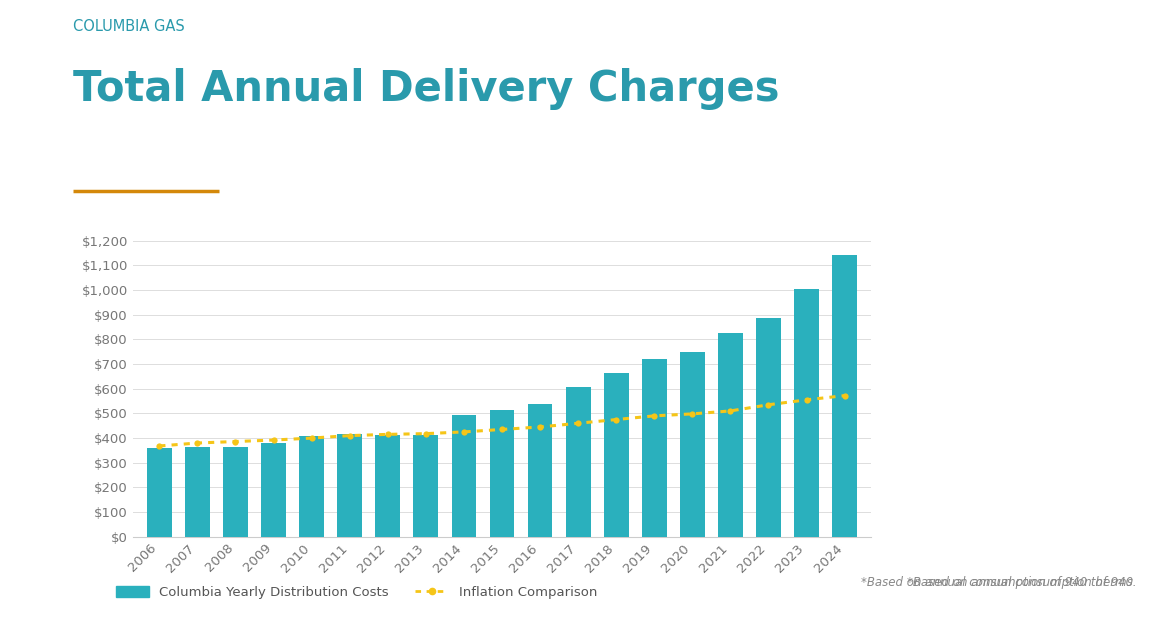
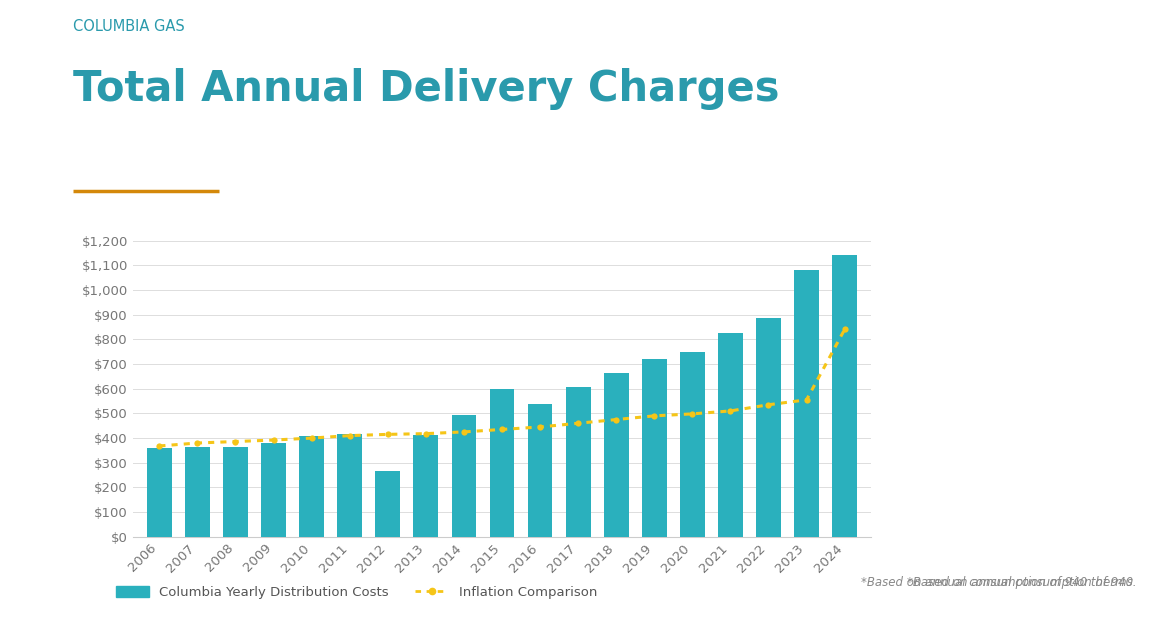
Columbia Yearly Distribution Costs/2012: $413 -> $265
Columbia Yearly Distribution Costs/2015: $515 -> $600
Columbia Yearly Distribution Costs/2023: $1,005 -> $1,080
Inflation Comparison/2024: $572 -> $840
